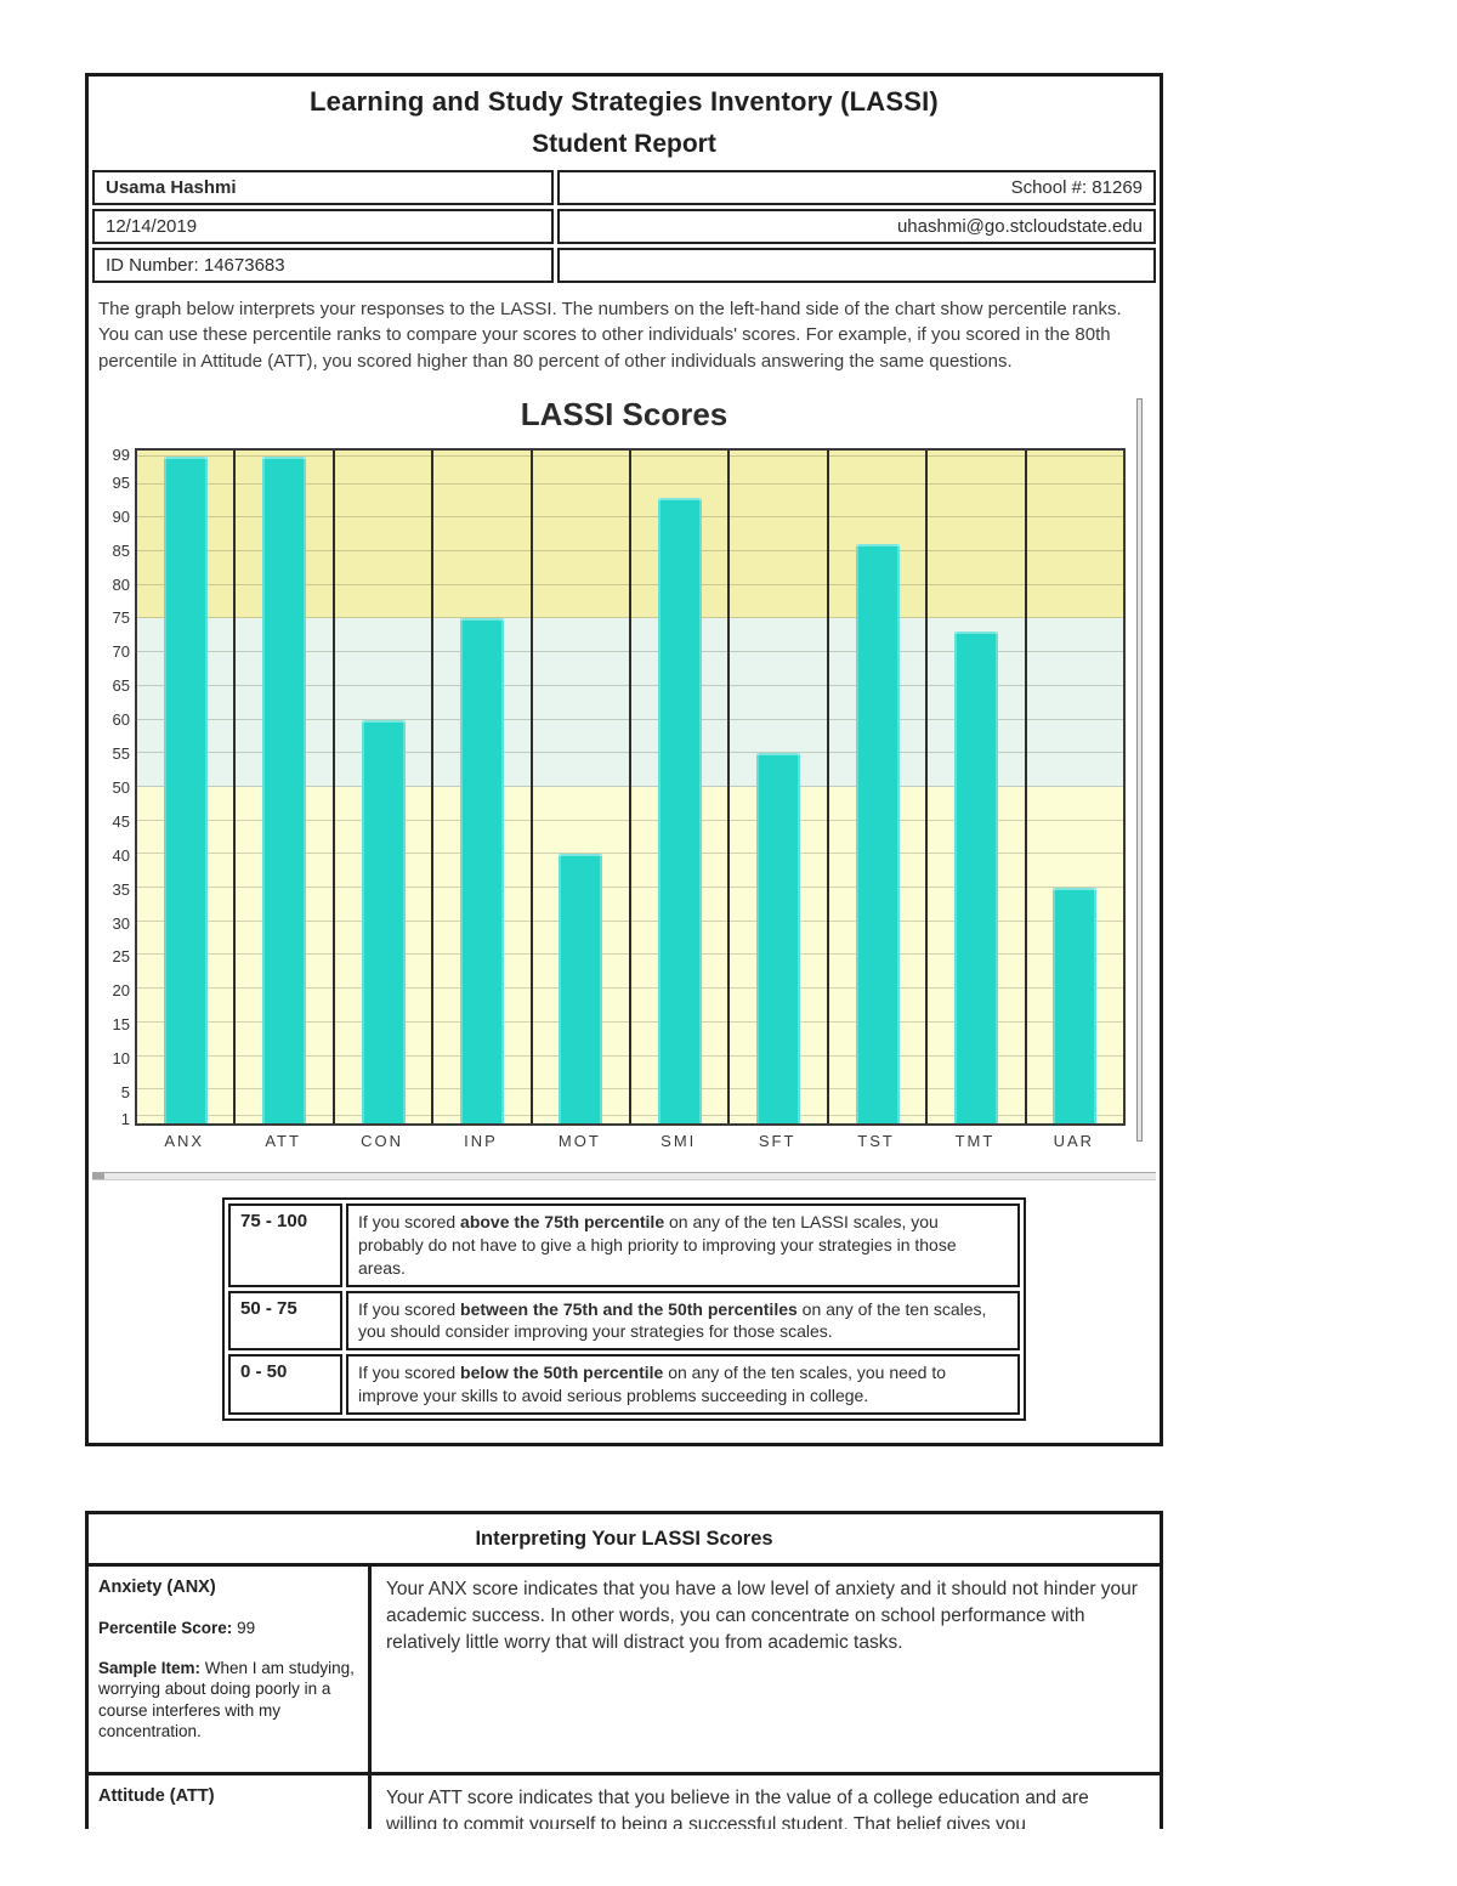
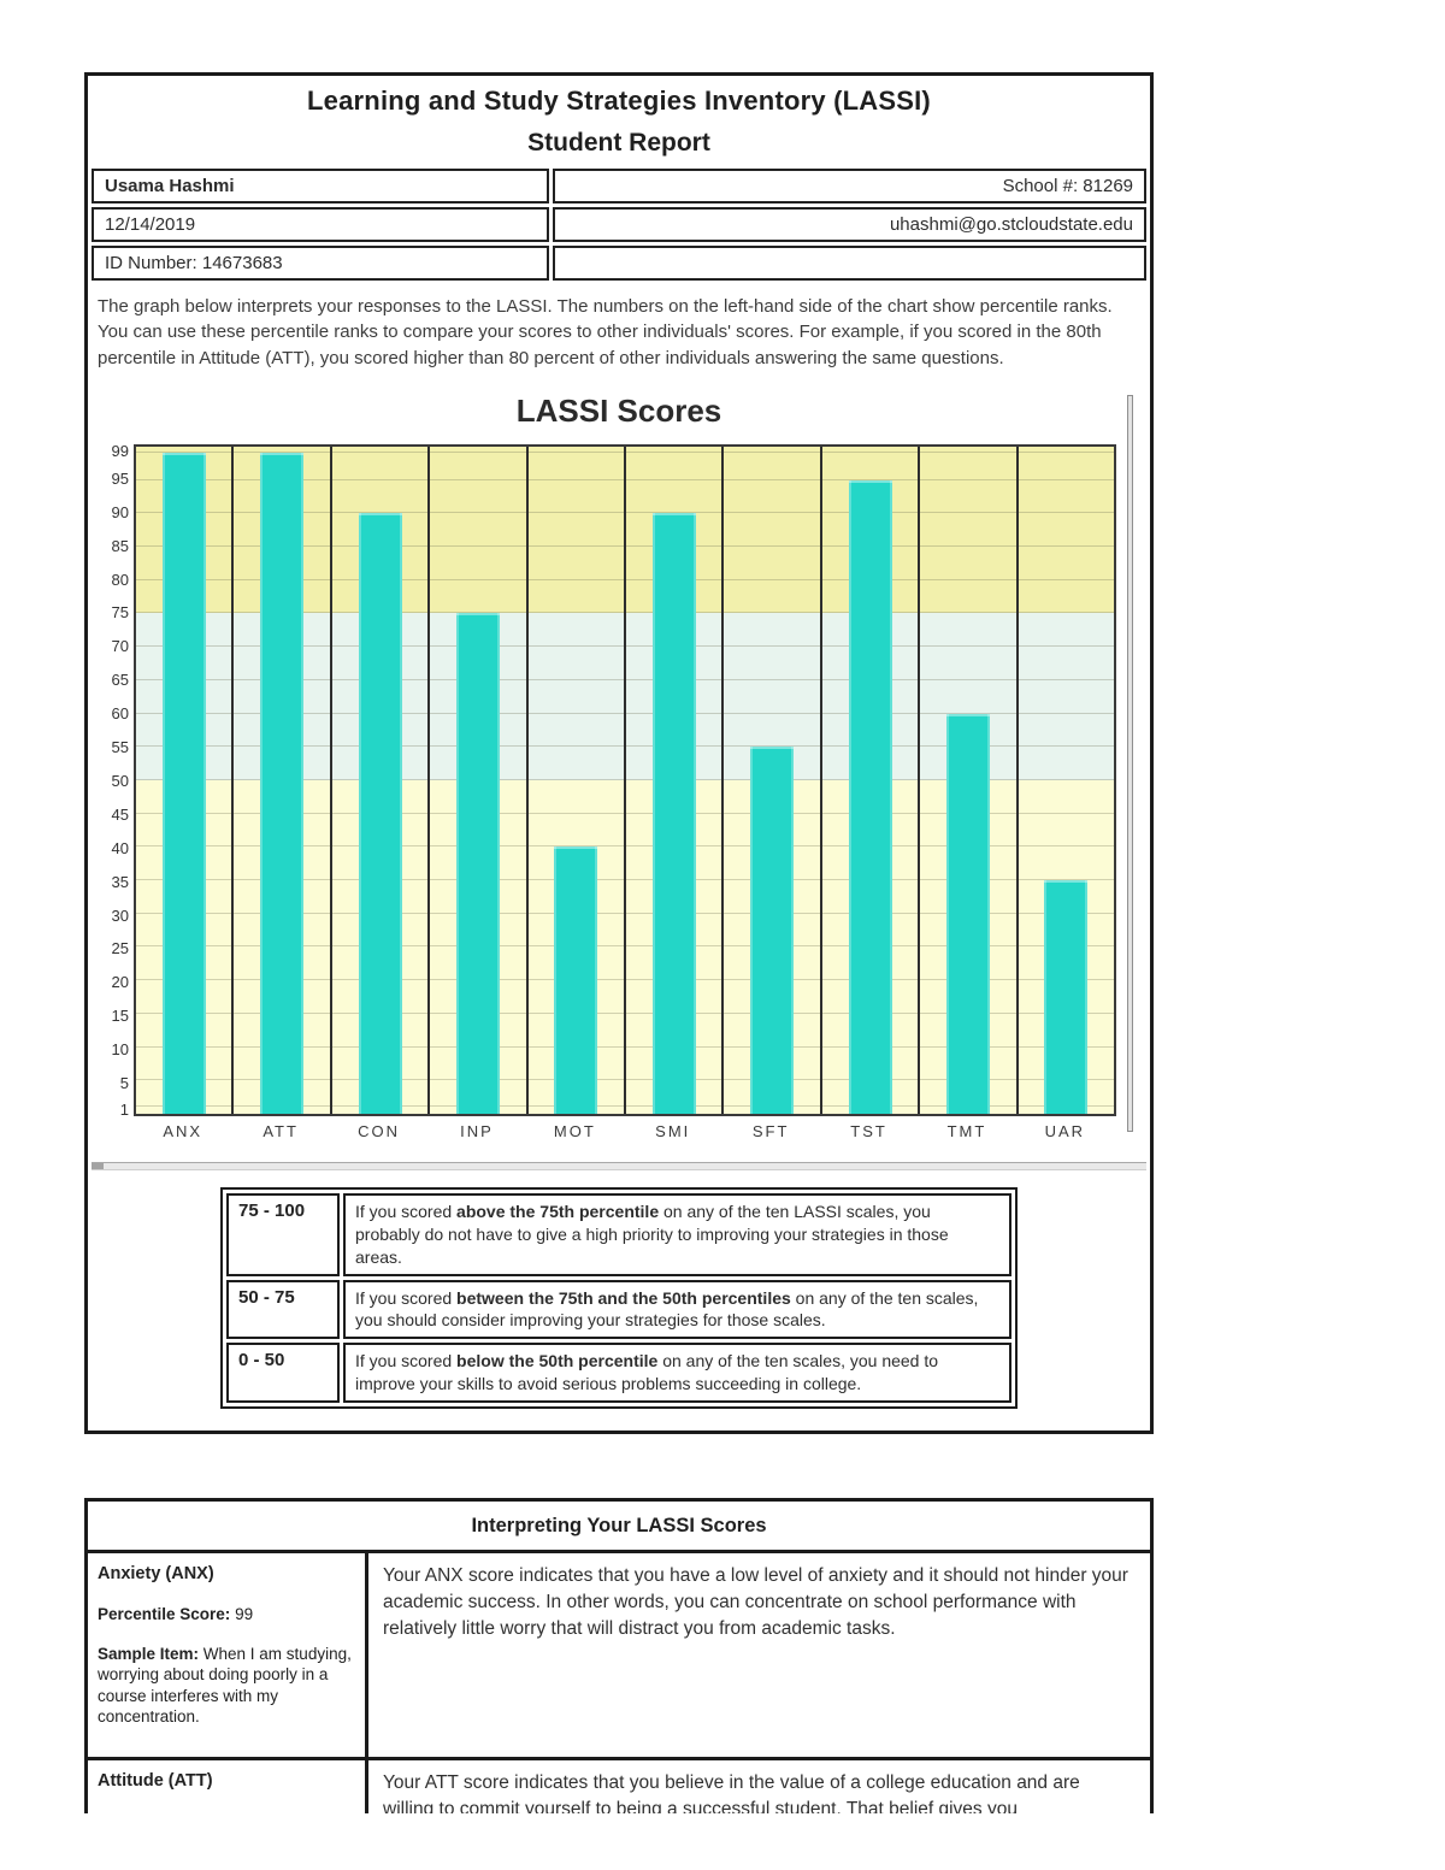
CON: 60 -> 90
SMI: 93 -> 90
TST: 86 -> 95
TMT: 73 -> 60
